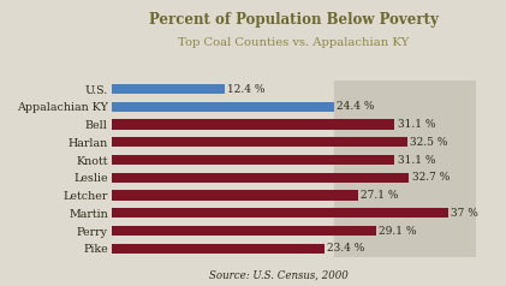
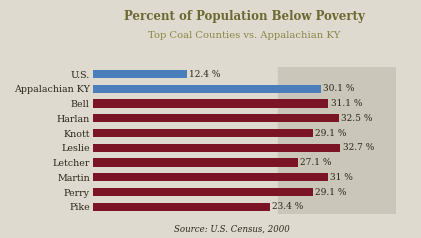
Appalachian KY: 24.4 -> 30.1
Knott: 31.1 -> 29.1
Martin: 37 -> 31
